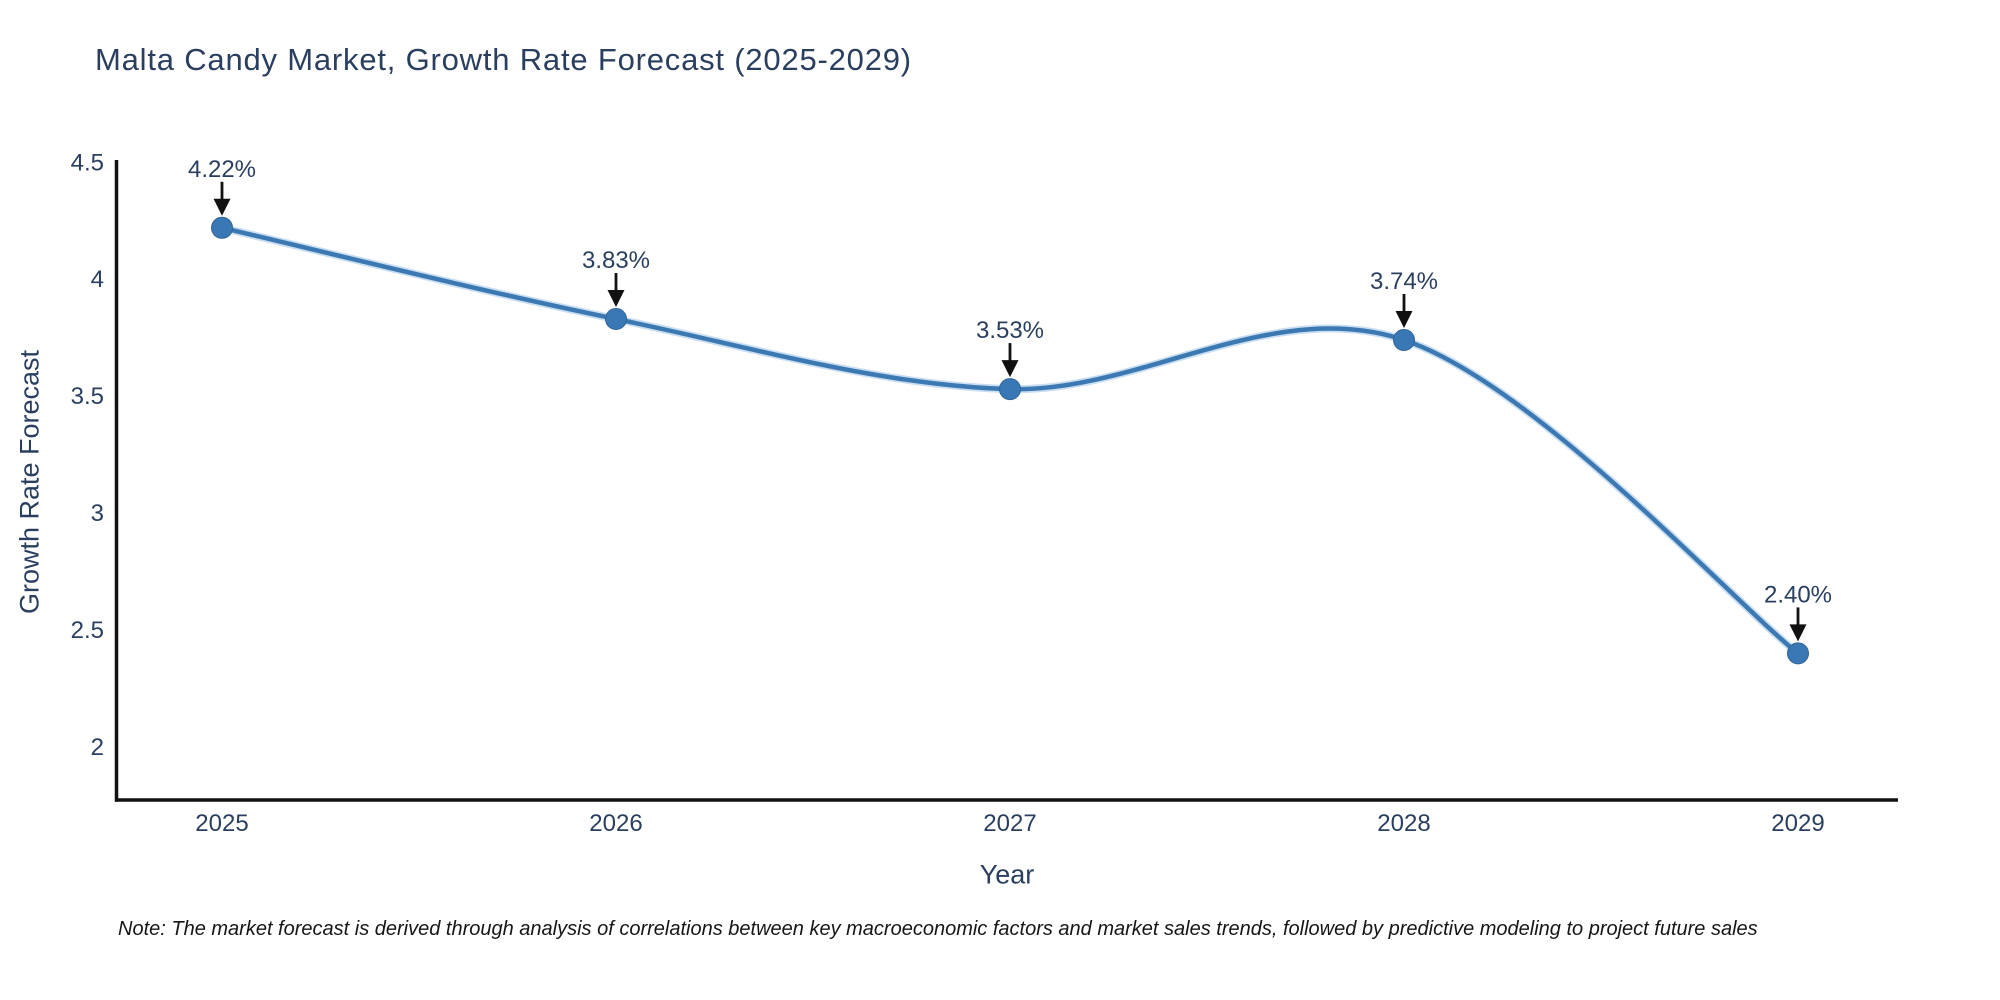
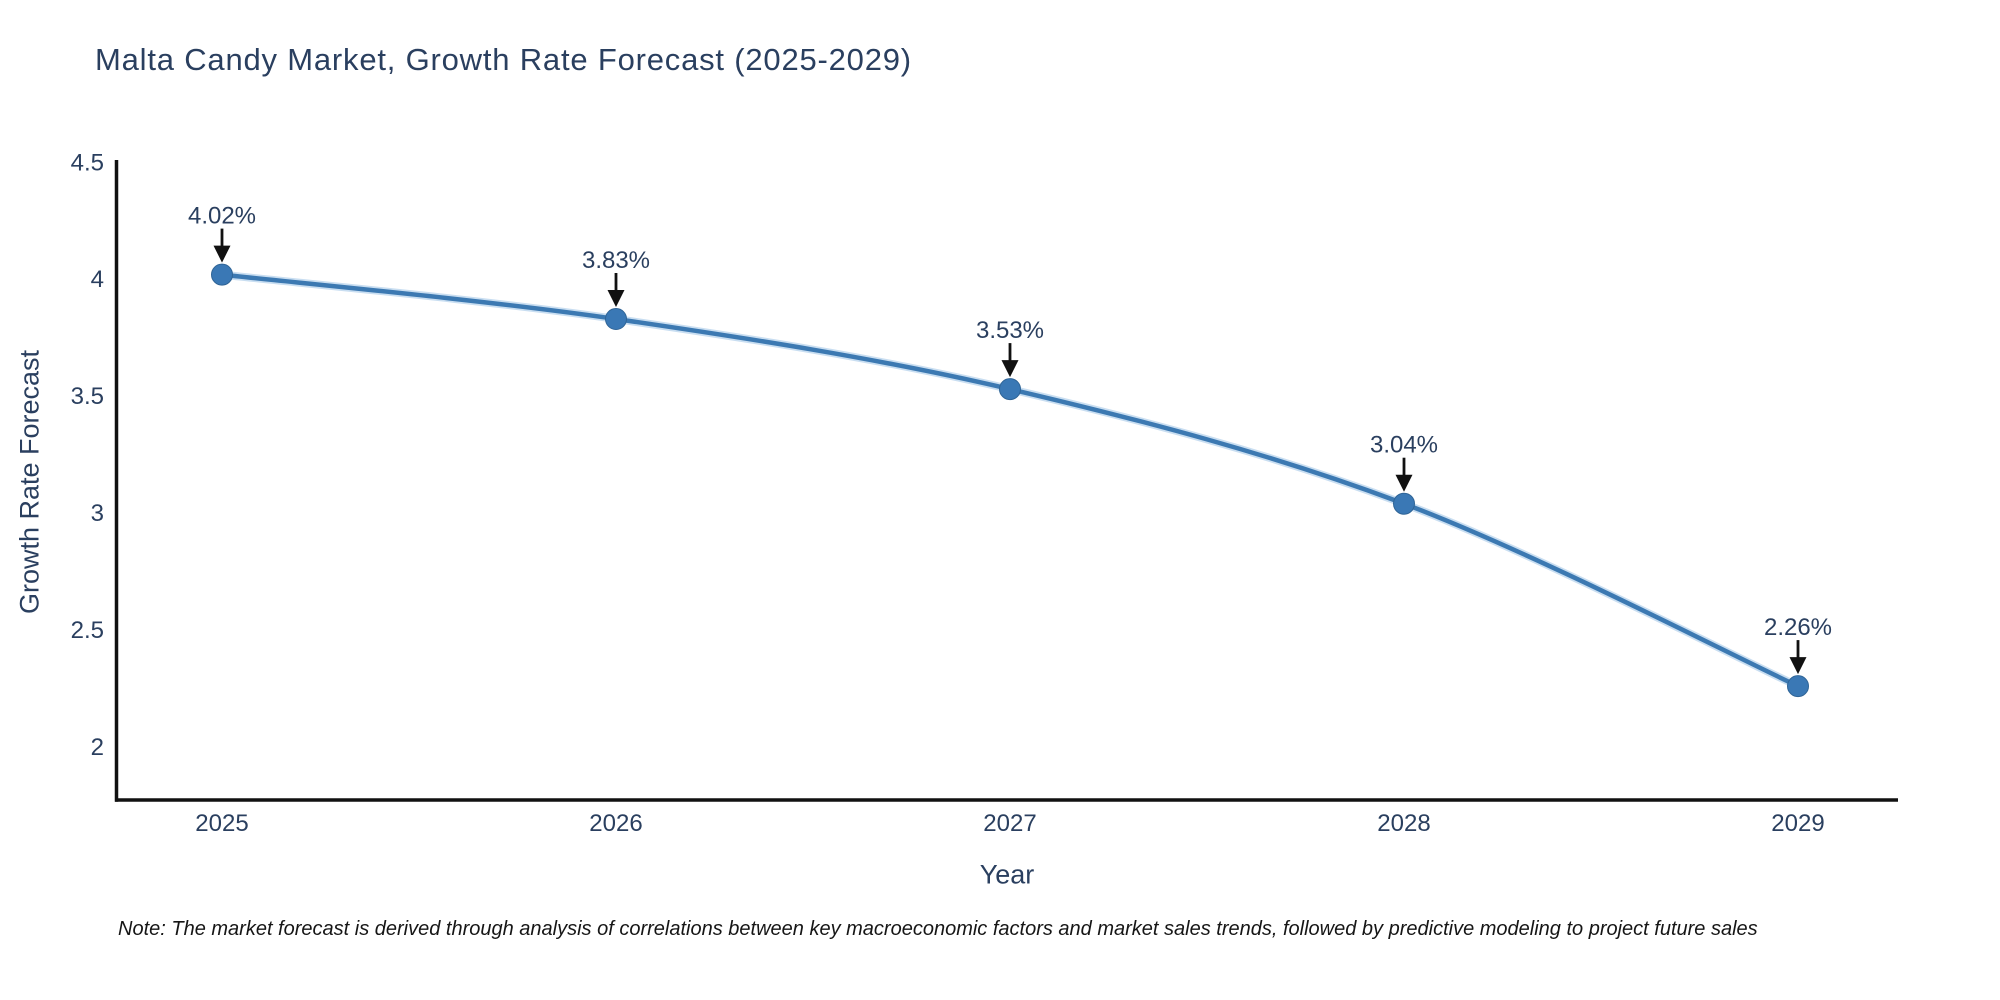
2025: 4.22% -> 4.02%
2028: 3.74% -> 3.04%
2029: 2.40% -> 2.26%
